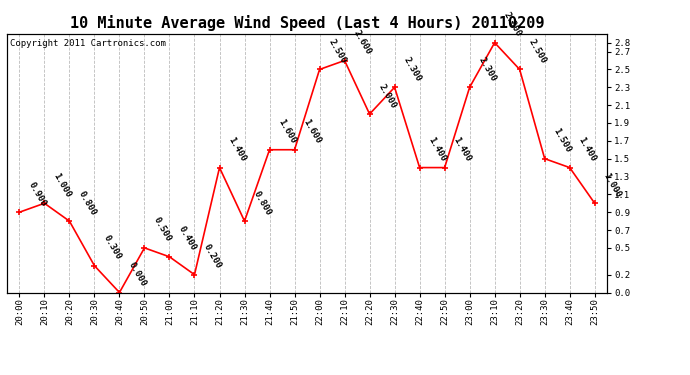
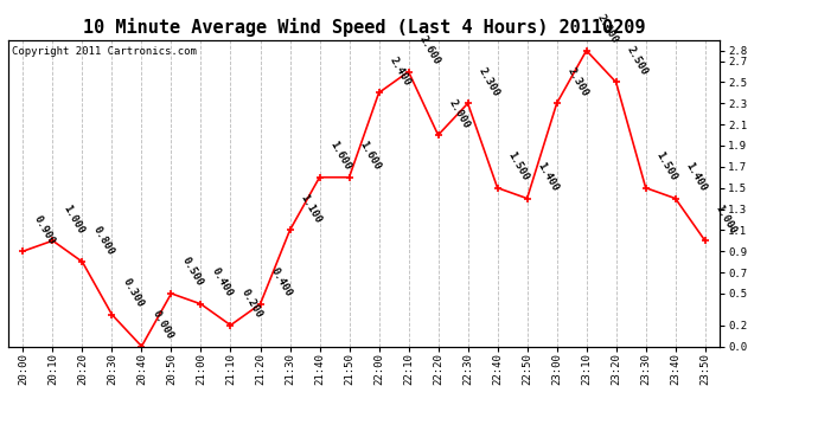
21:20: 1.400 -> 0.400
21:30: 0.800 -> 1.100
22:00: 2.500 -> 2.400
22:40: 1.400 -> 1.500
